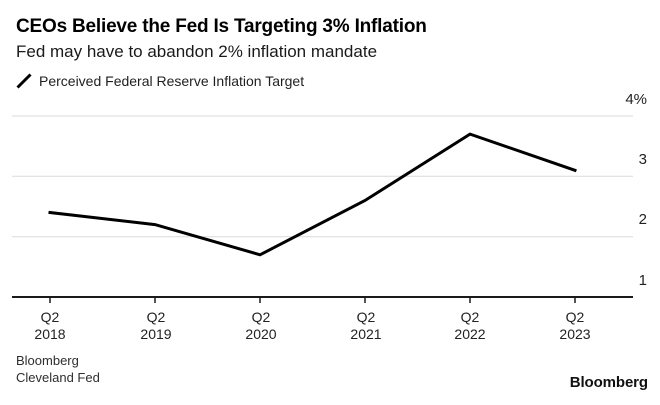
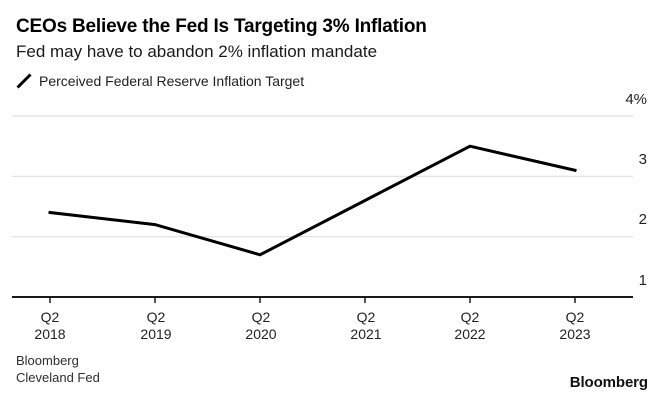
Q2 2022: 3.7% -> 3.5%
